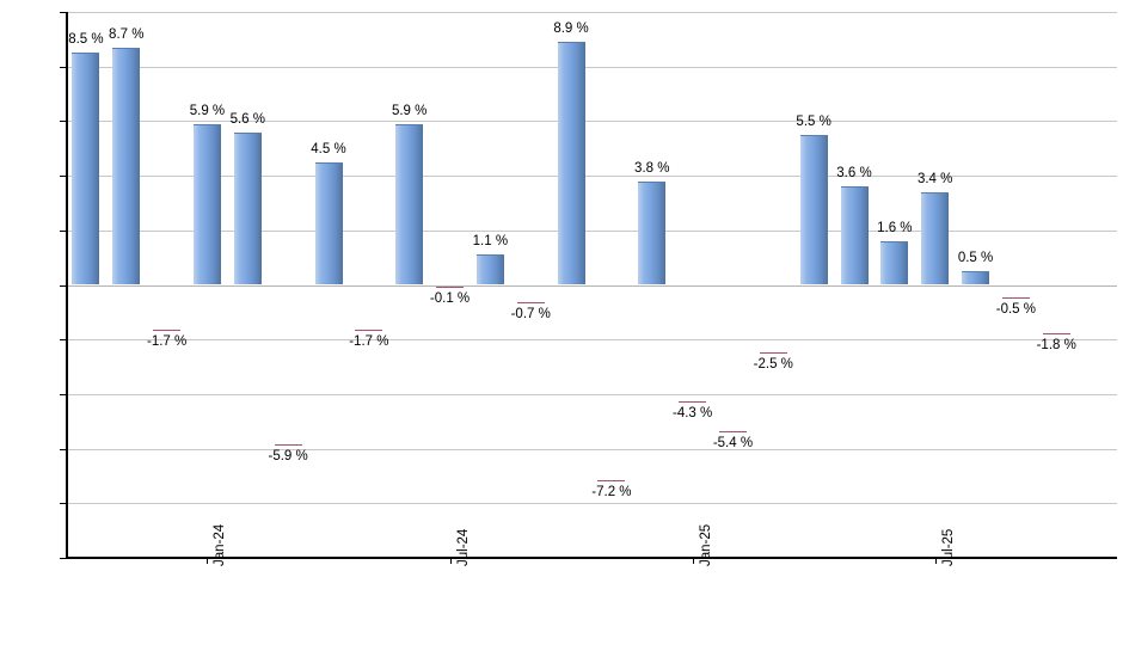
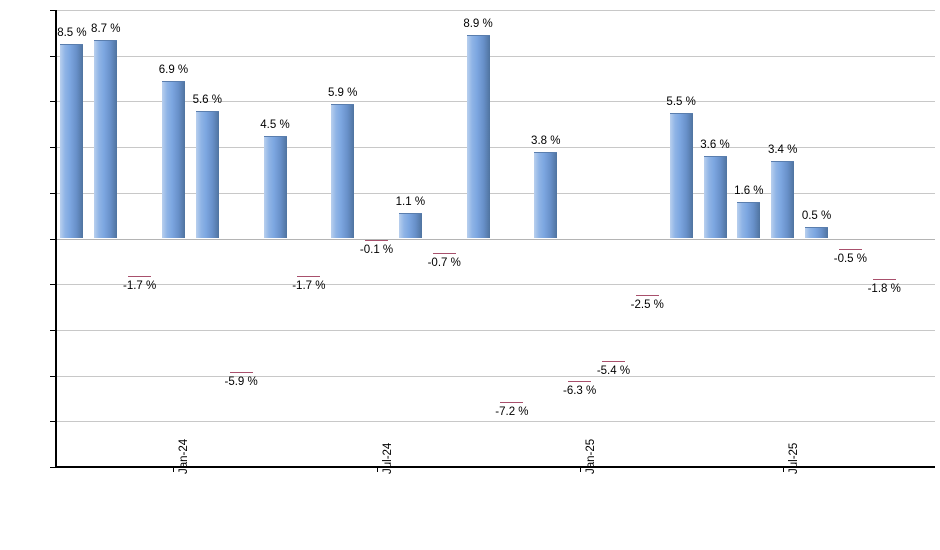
Jan-24: 5.9 -> 6.9
Jan-25: -4.3 -> -6.3
